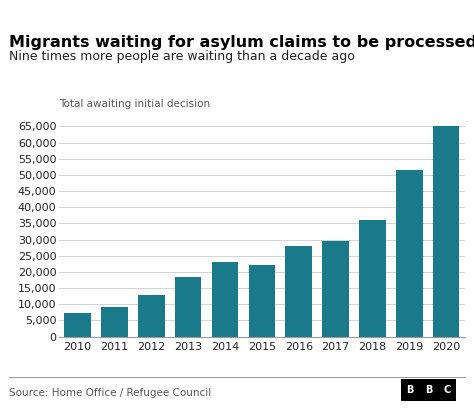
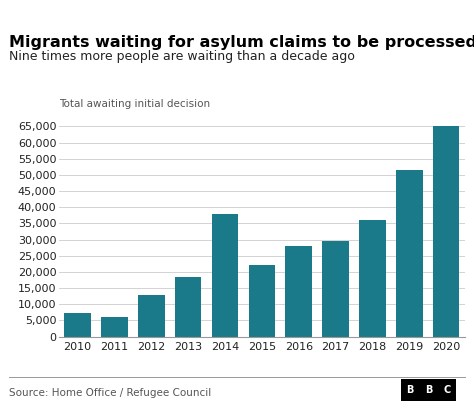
2011: 9,000 -> 6,000
2014: 23,000 -> 38,000
